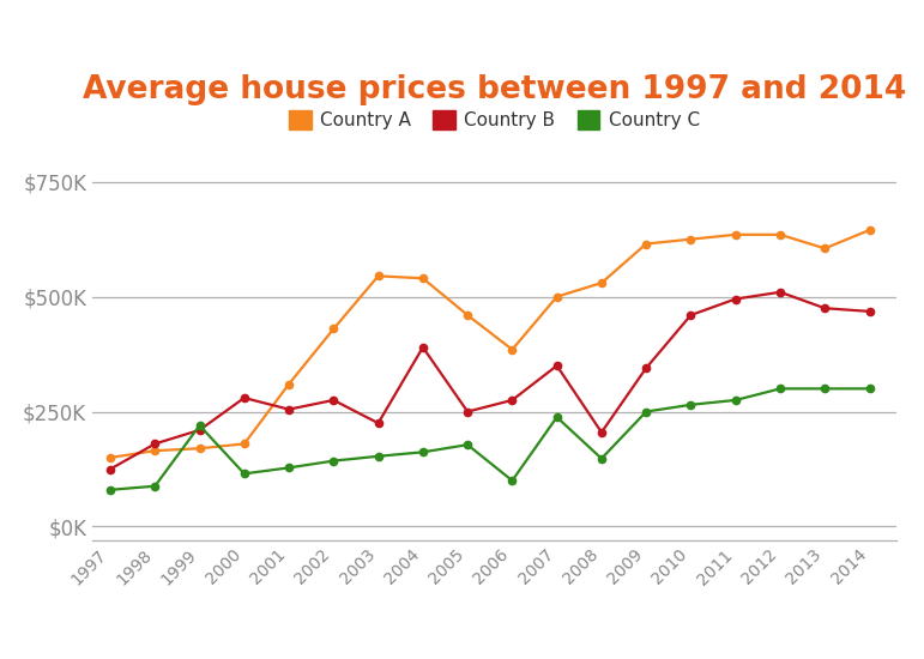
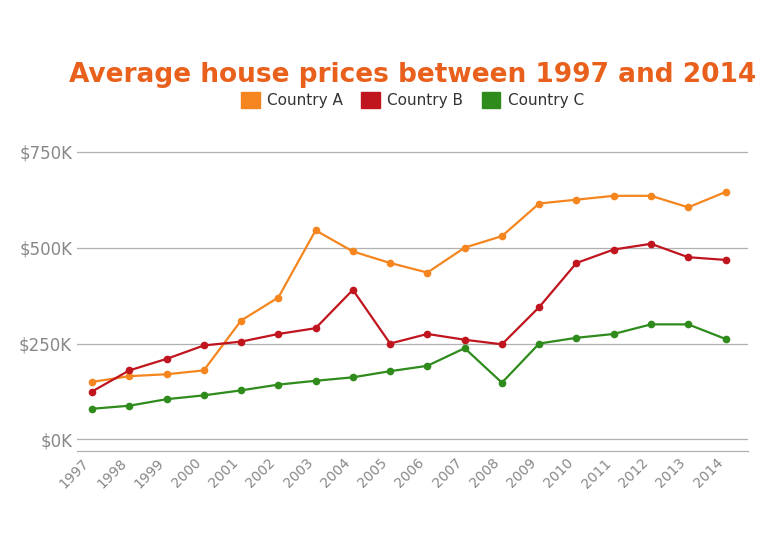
Country C/1999: $220K -> $105K
Country B/2000: $280K -> $245K
Country A/2002: $430K -> $370K
Country B/2003: $225K -> $290K
Country A/2004: $540K -> $490K
Country A/2006: $385K -> $435K
Country C/2006: $100K -> $192K
Country B/2007: $350K -> $260K
Country B/2008: $205K -> $248K
Country C/2014: $300K -> $262K
